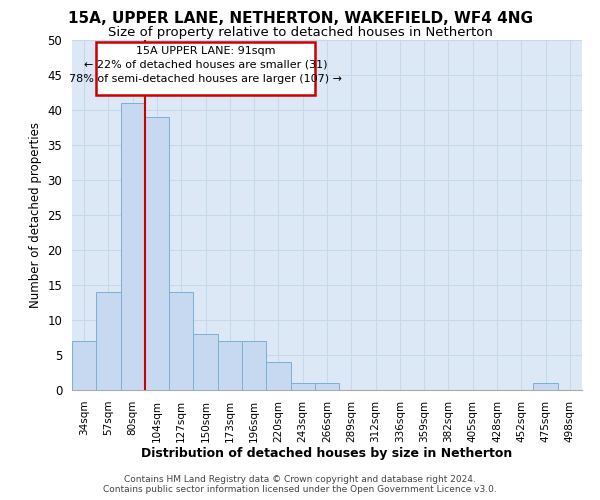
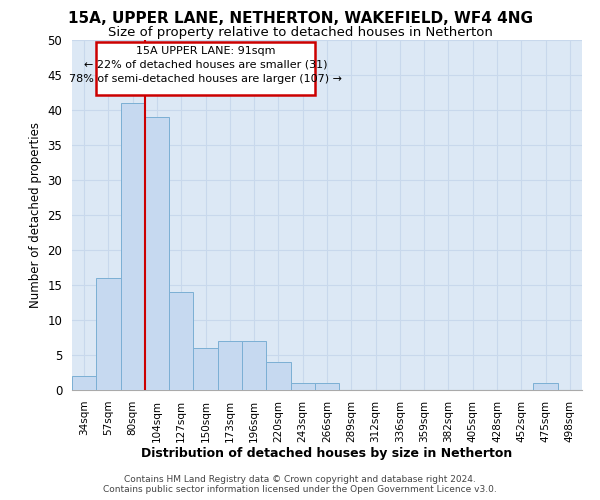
34sqm: 7 -> 2
57sqm: 14 -> 16
150sqm: 8 -> 6
